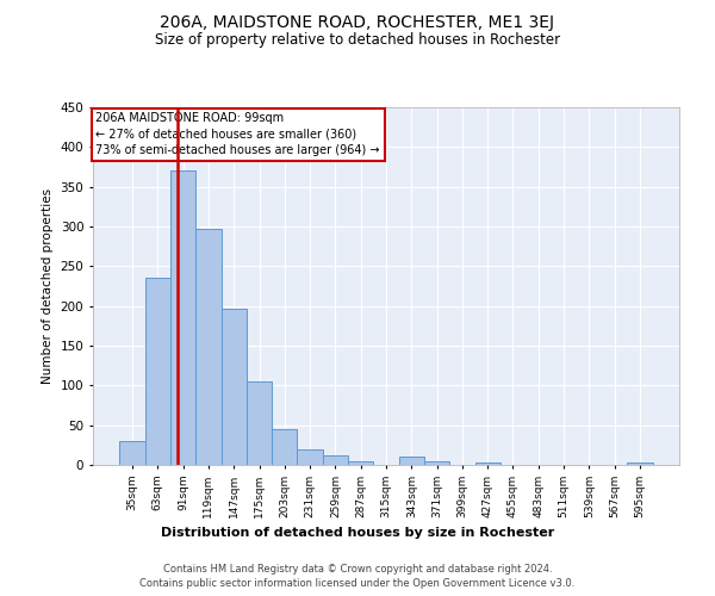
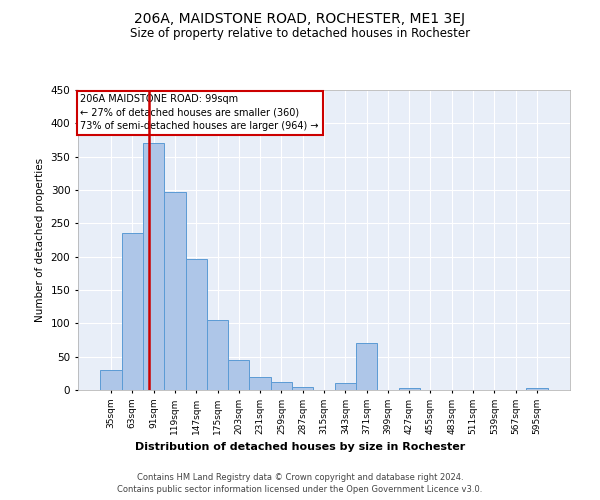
371sqm: 5 -> 70
